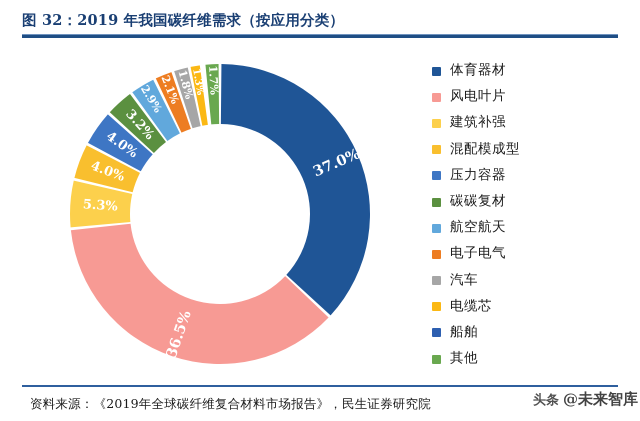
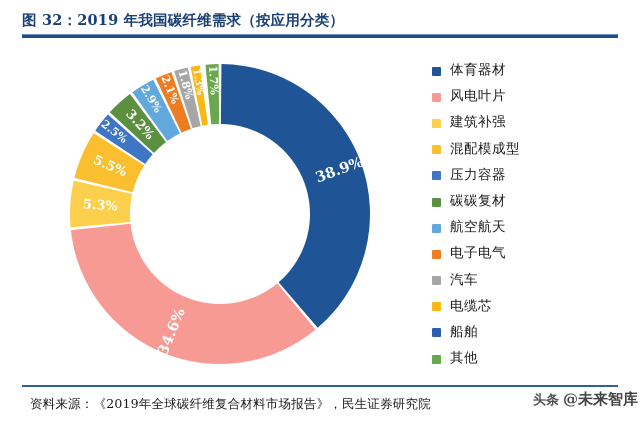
体育器材: 37.0% -> 38.9%
风电叶片: 36.5% -> 34.6%
混配模成型: 4.0% -> 5.5%
压力容器: 4.0% -> 2.5%
